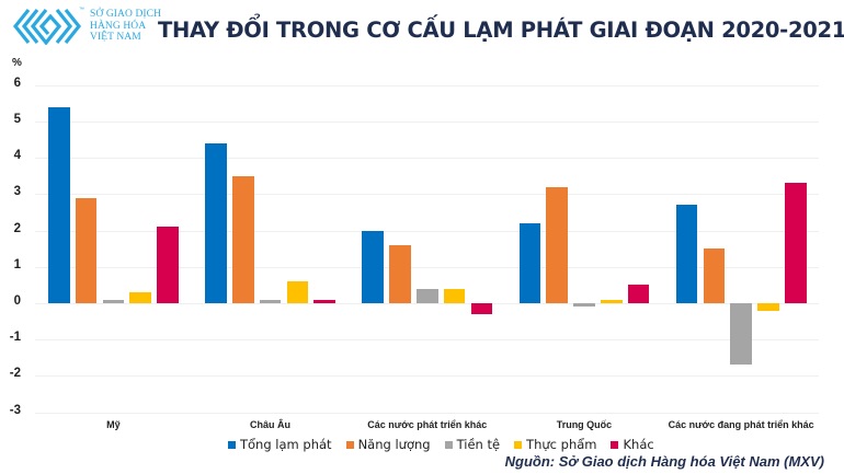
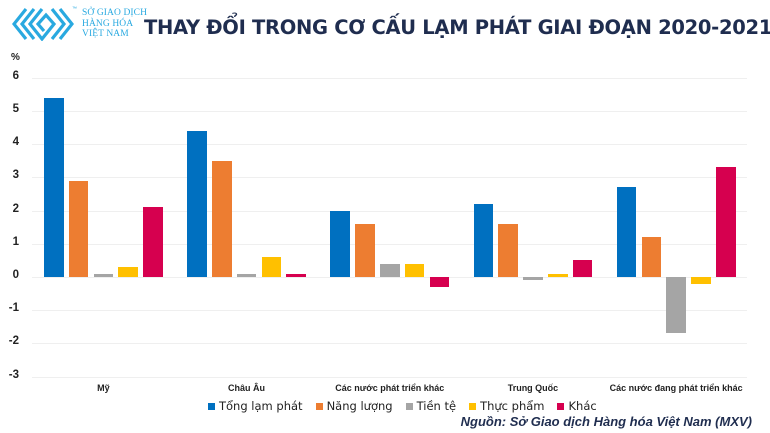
Năng lượng/Trung Quốc: 3.2 -> 1.6
Năng lượng/Các nước đang phát triển khác: 1.5 -> 1.2
